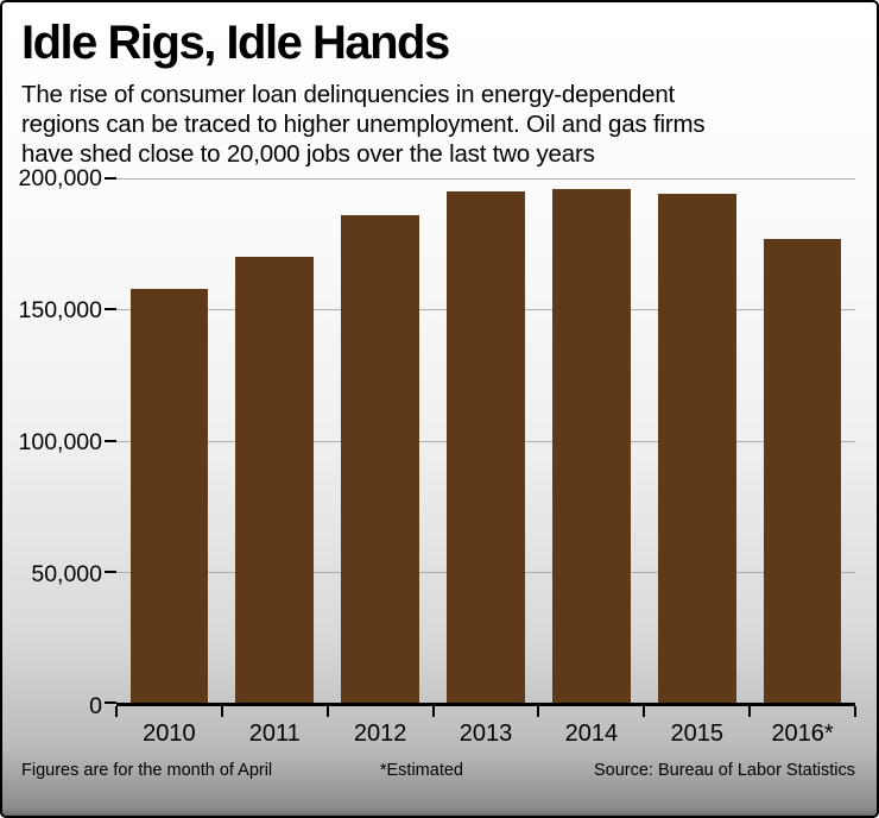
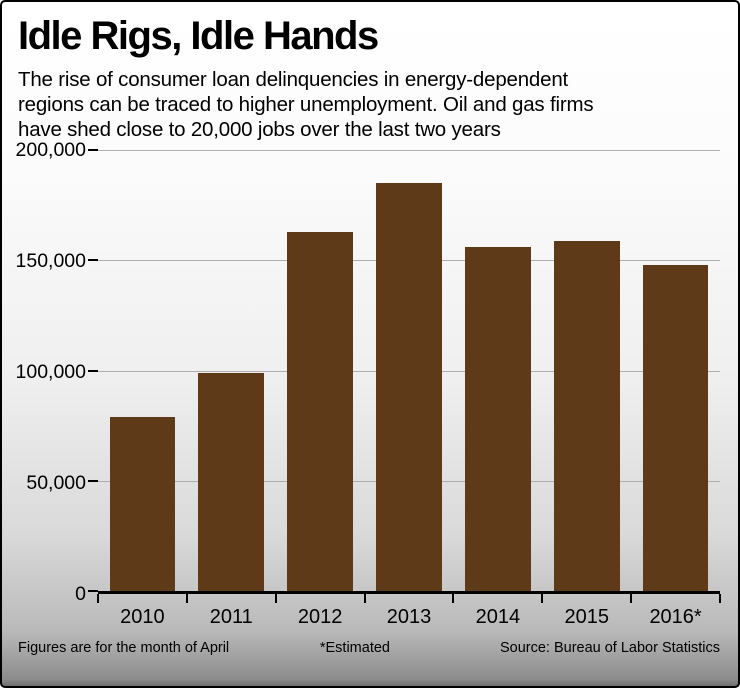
2010: 158000 -> 79000
2011: 170000 -> 99000
2012: 186000 -> 163000
2013: 195000 -> 185000
2014: 196000 -> 156000
2015: 194000 -> 159000
2016*: 177000 -> 148000
